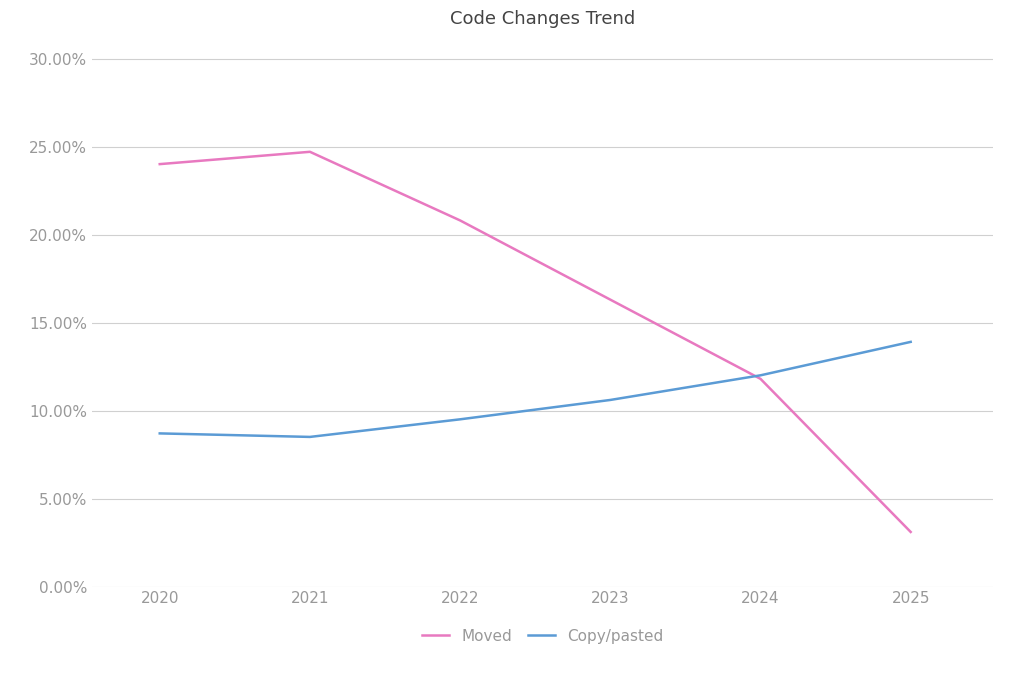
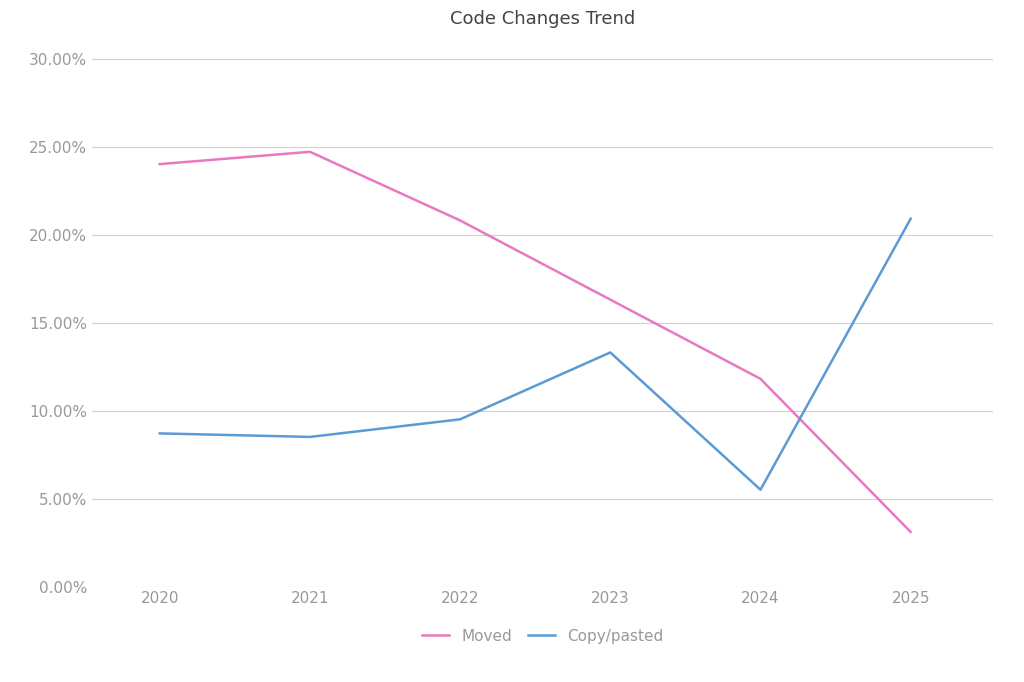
Copy/pasted/2023: 10.6% -> 13.3%
Copy/pasted/2024: 12.0% -> 5.5%
Copy/pasted/2025: 13.9% -> 20.9%
